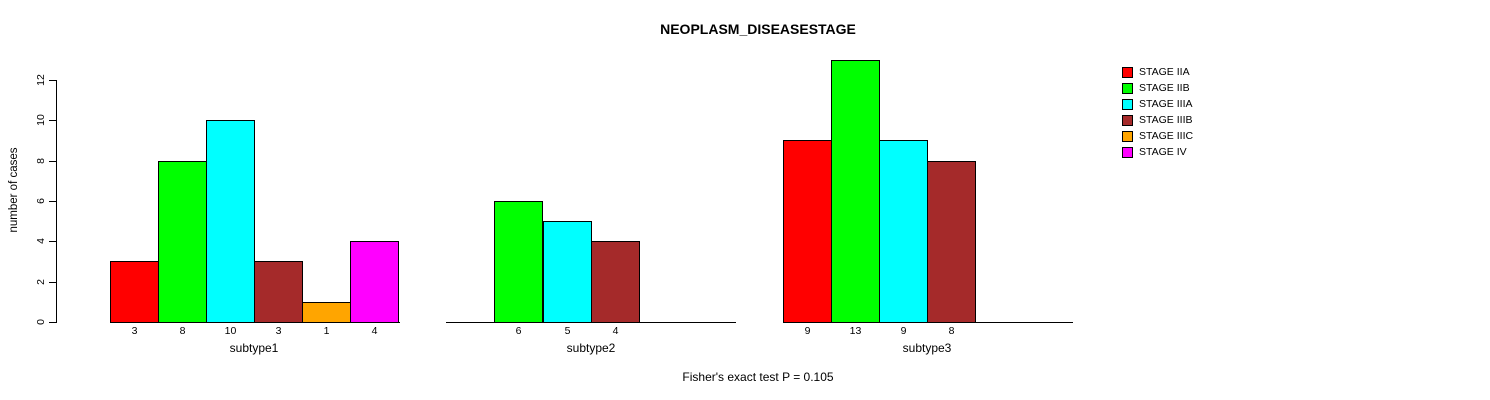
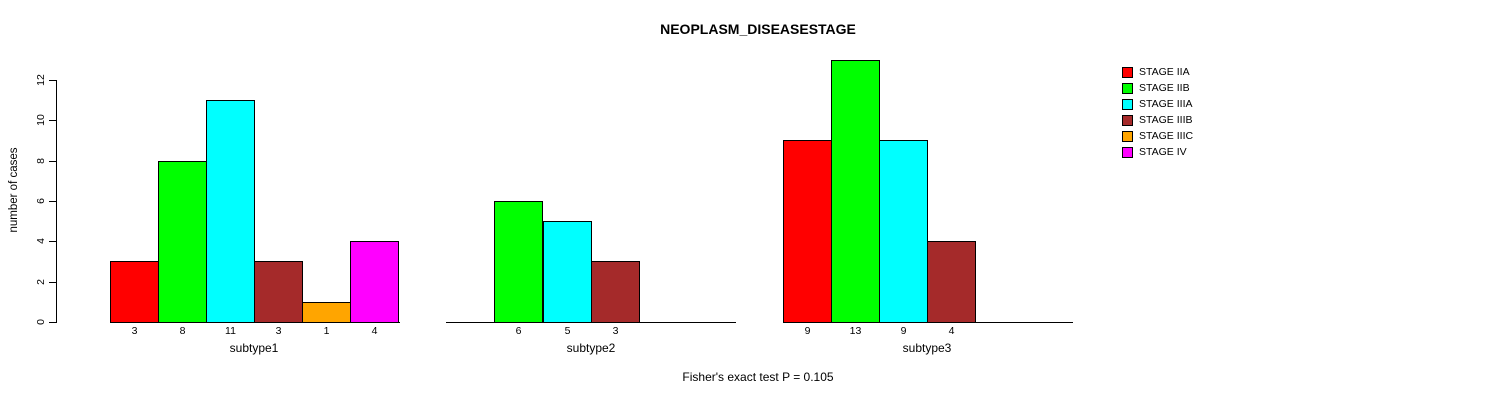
STAGE IIIA/subtype1: 10 -> 11
STAGE IIIB/subtype2: 4 -> 3
STAGE IIIB/subtype3: 8 -> 4
